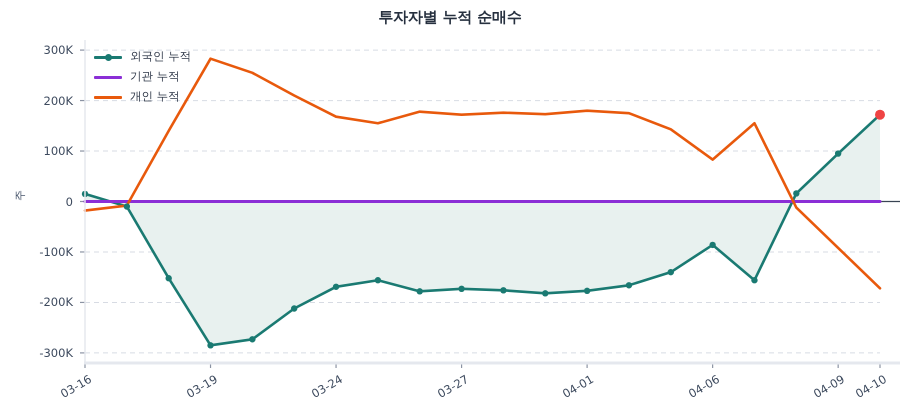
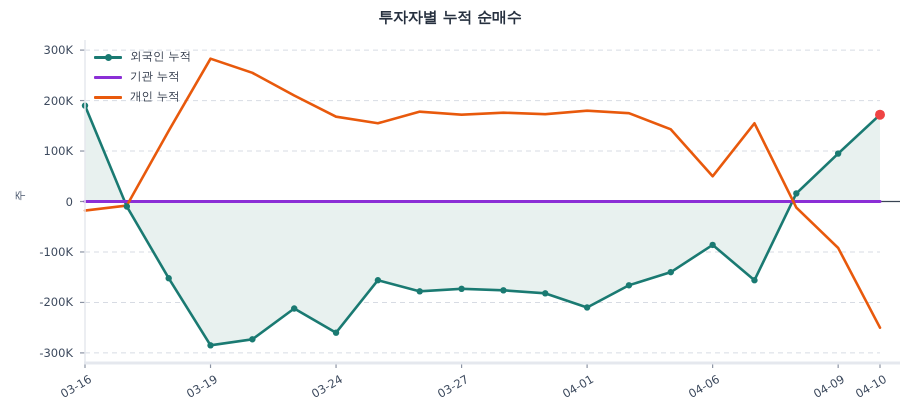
외국인 누적/03-16: 20K -> 190K
외국인 누적/03-24: -170K -> -260K
외국인 누적/04-01: -180K -> -210K
개인 누적/04-06: 80K -> 50K
개인 누적/04-10: -170K -> -250K
